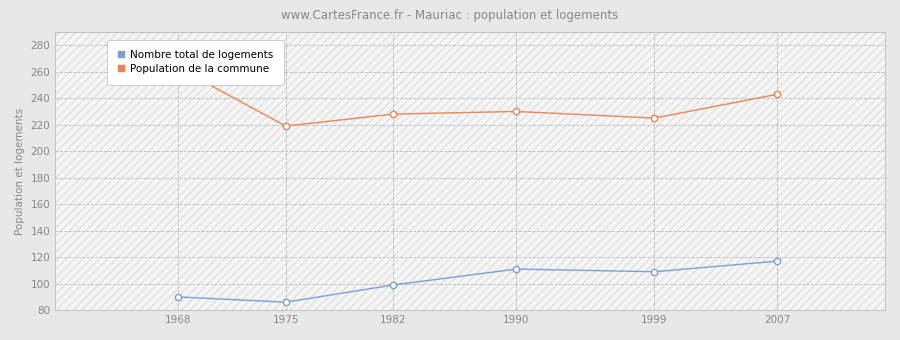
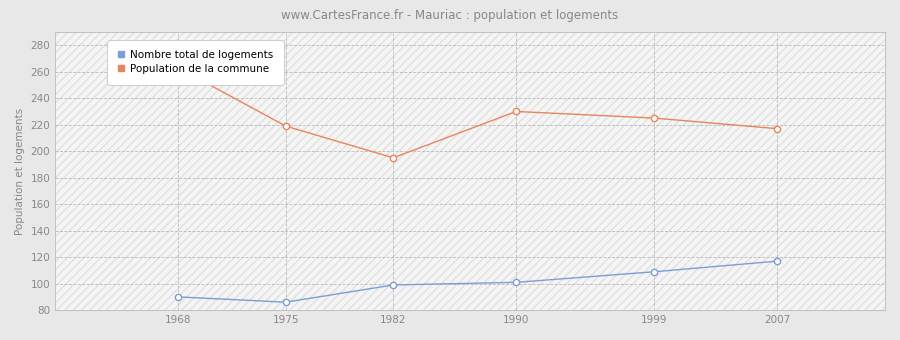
Population de la commune/1982: 228 -> 195
Nombre total de logements/1990: 111 -> 101
Population de la commune/2007: 243 -> 217
